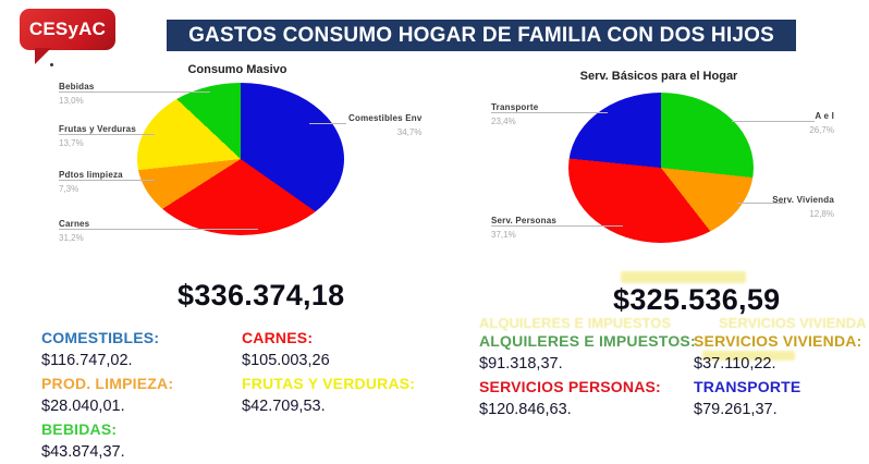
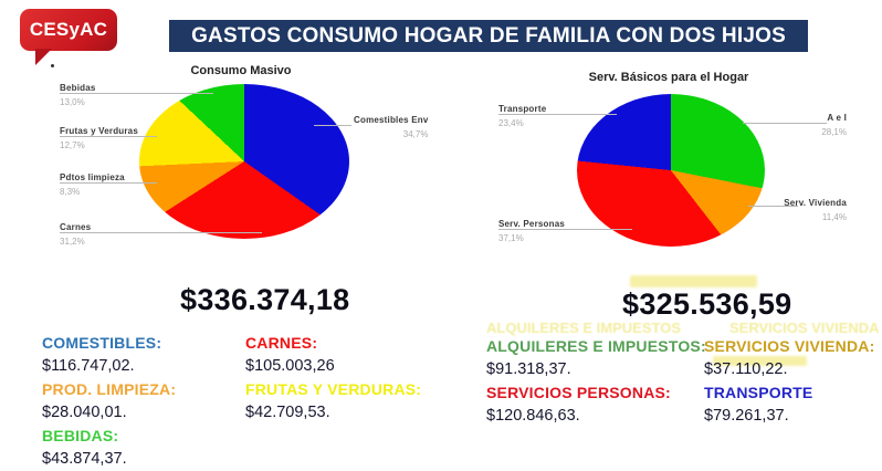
Consumo Masivo/Pdtos limpieza: 7,3% -> 8,3%
Consumo Masivo/Frutas y Verduras: 13,7% -> 12,7%
Serv. Básicos para el Hogar/A e I: 26,7% -> 28,1%
Serv. Básicos para el Hogar/Serv. Vivienda: 12,8% -> 11,4%
